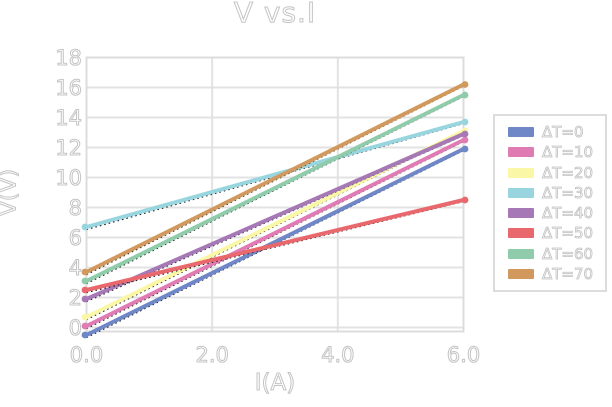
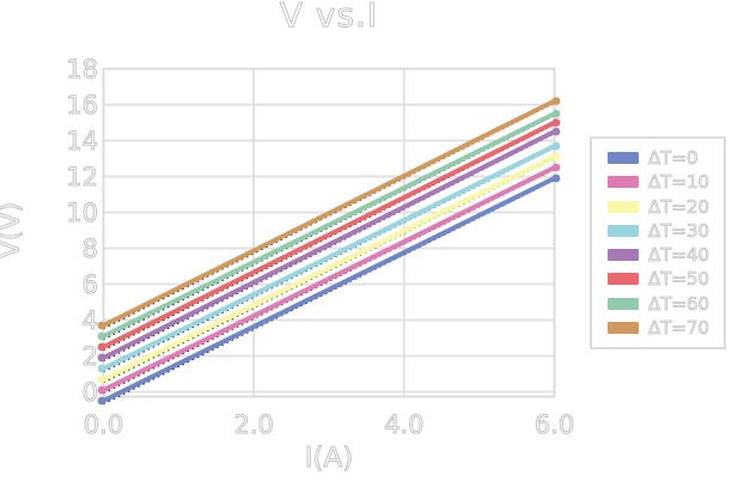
ΔT=30/0: 6.7 -> 1.3
ΔT=40/6: 12.9 -> 14.5
ΔT=50/6: 8.5 -> 15.0
